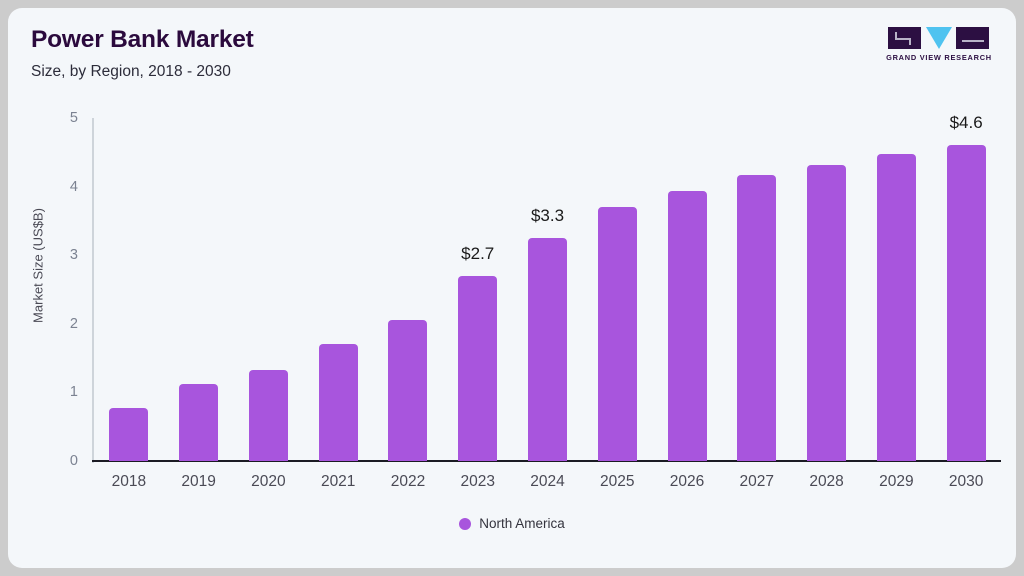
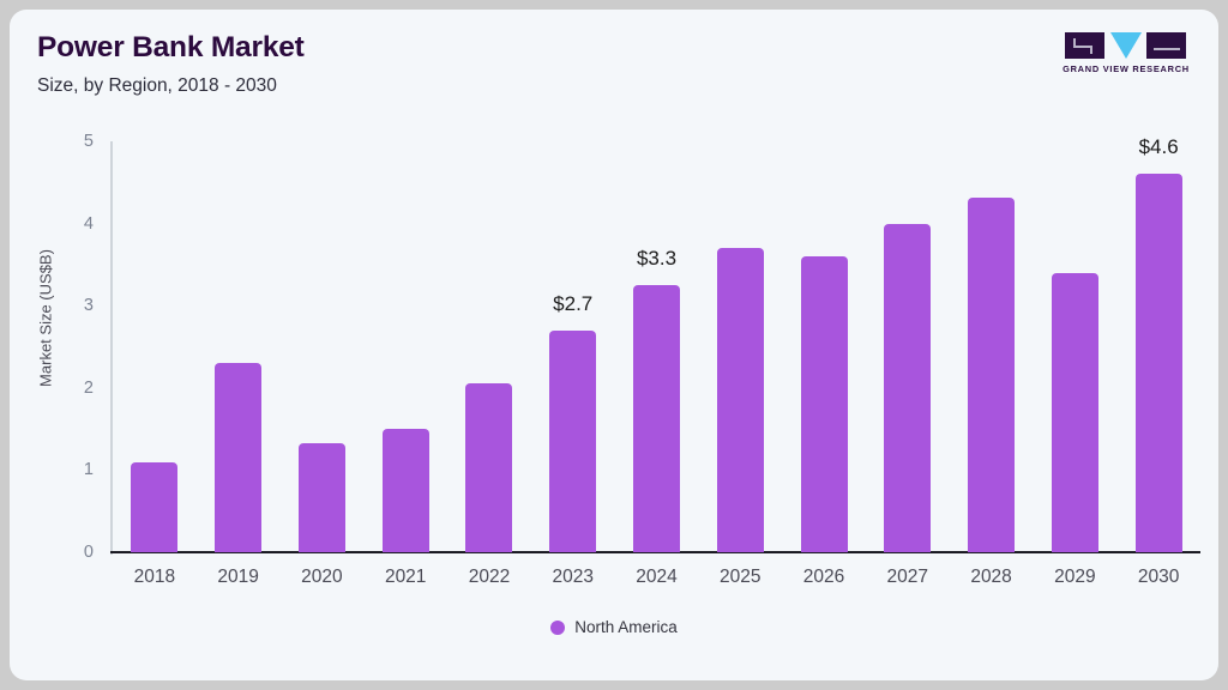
2018: 0.8 -> 1.1
2019: 1.1 -> 2.3
2021: 1.7 -> 1.5
2026: 3.9 -> 3.6
2027: 4.2 -> 4.0
2029: 4.5 -> 3.4
